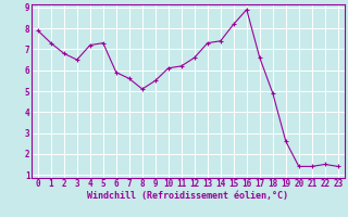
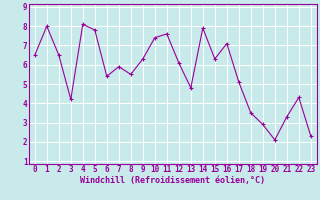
0: 7.9 -> 6.5
1: 7.3 -> 8.0
2: 6.8 -> 6.5
3: 6.5 -> 4.2
4: 7.2 -> 8.1
5: 7.3 -> 7.8
6: 5.9 -> 5.4
7: 5.6 -> 5.9
8: 5.1 -> 5.5
9: 5.5 -> 6.3
10: 6.1 -> 7.4
11: 6.2 -> 7.6
12: 6.6 -> 6.1
13: 7.3 -> 4.8
14: 7.4 -> 7.9
15: 8.2 -> 6.3
16: 8.9 -> 7.1
17: 6.6 -> 5.1
18: 4.9 -> 3.5
19: 2.6 -> 2.9
20: 1.4 -> 2.1
21: 1.4 -> 3.3
22: 1.5 -> 4.3
23: 1.4 -> 2.3
